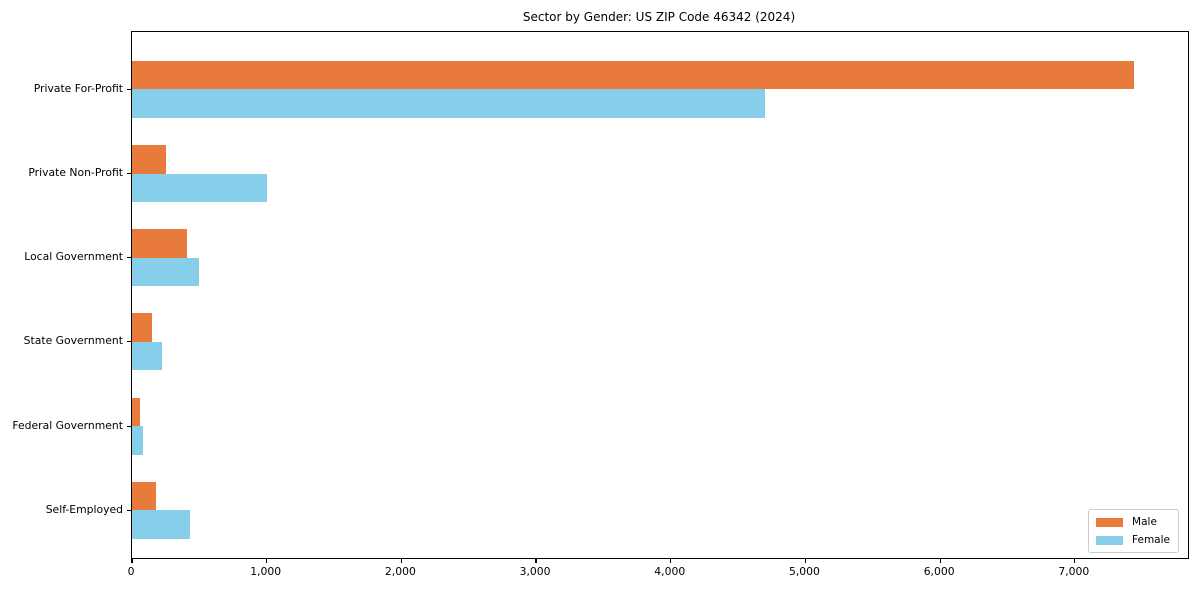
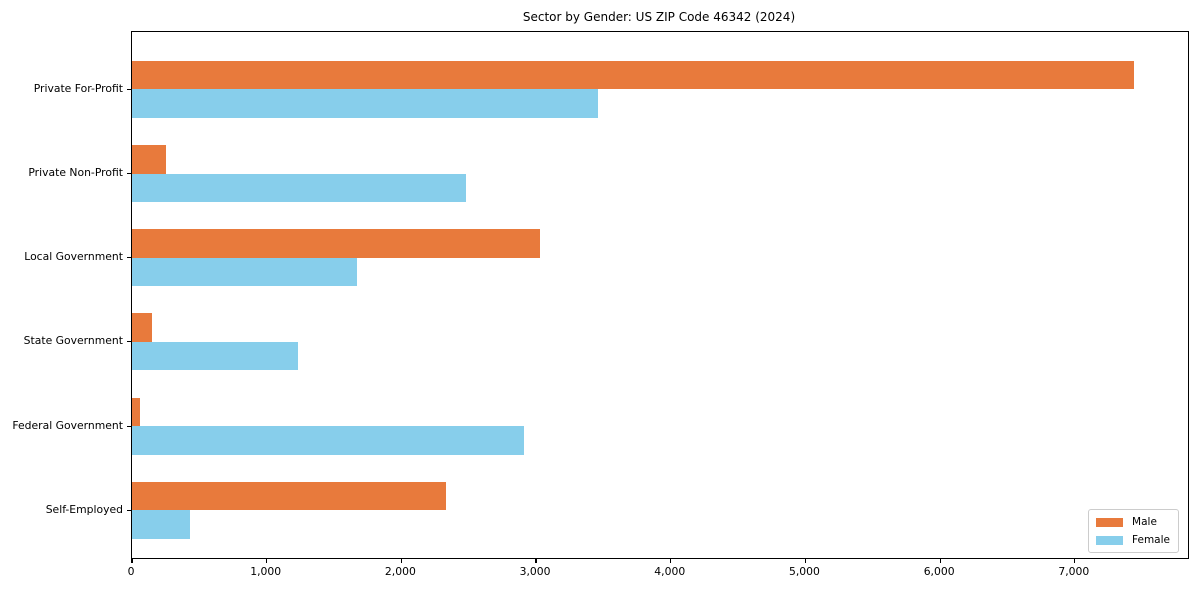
Female/Private For-Profit: 4700 -> 3460
Female/Private Non-Profit: 1000 -> 2480
Male/Local Government: 410 -> 3030
Female/Local Government: 500 -> 1670
Female/State Government: 220 -> 1230
Female/Federal Government: 80 -> 2910
Male/Self-Employed: 180 -> 2330
